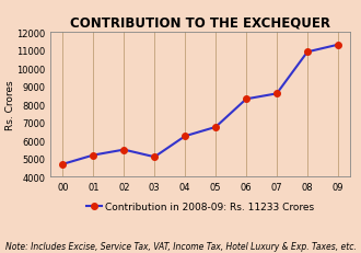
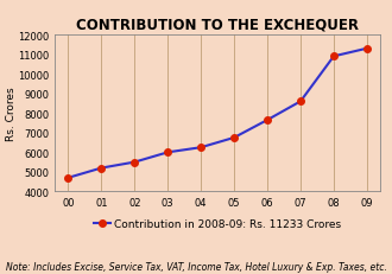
03: 5100 -> 6000
06: 8300 -> 7600
